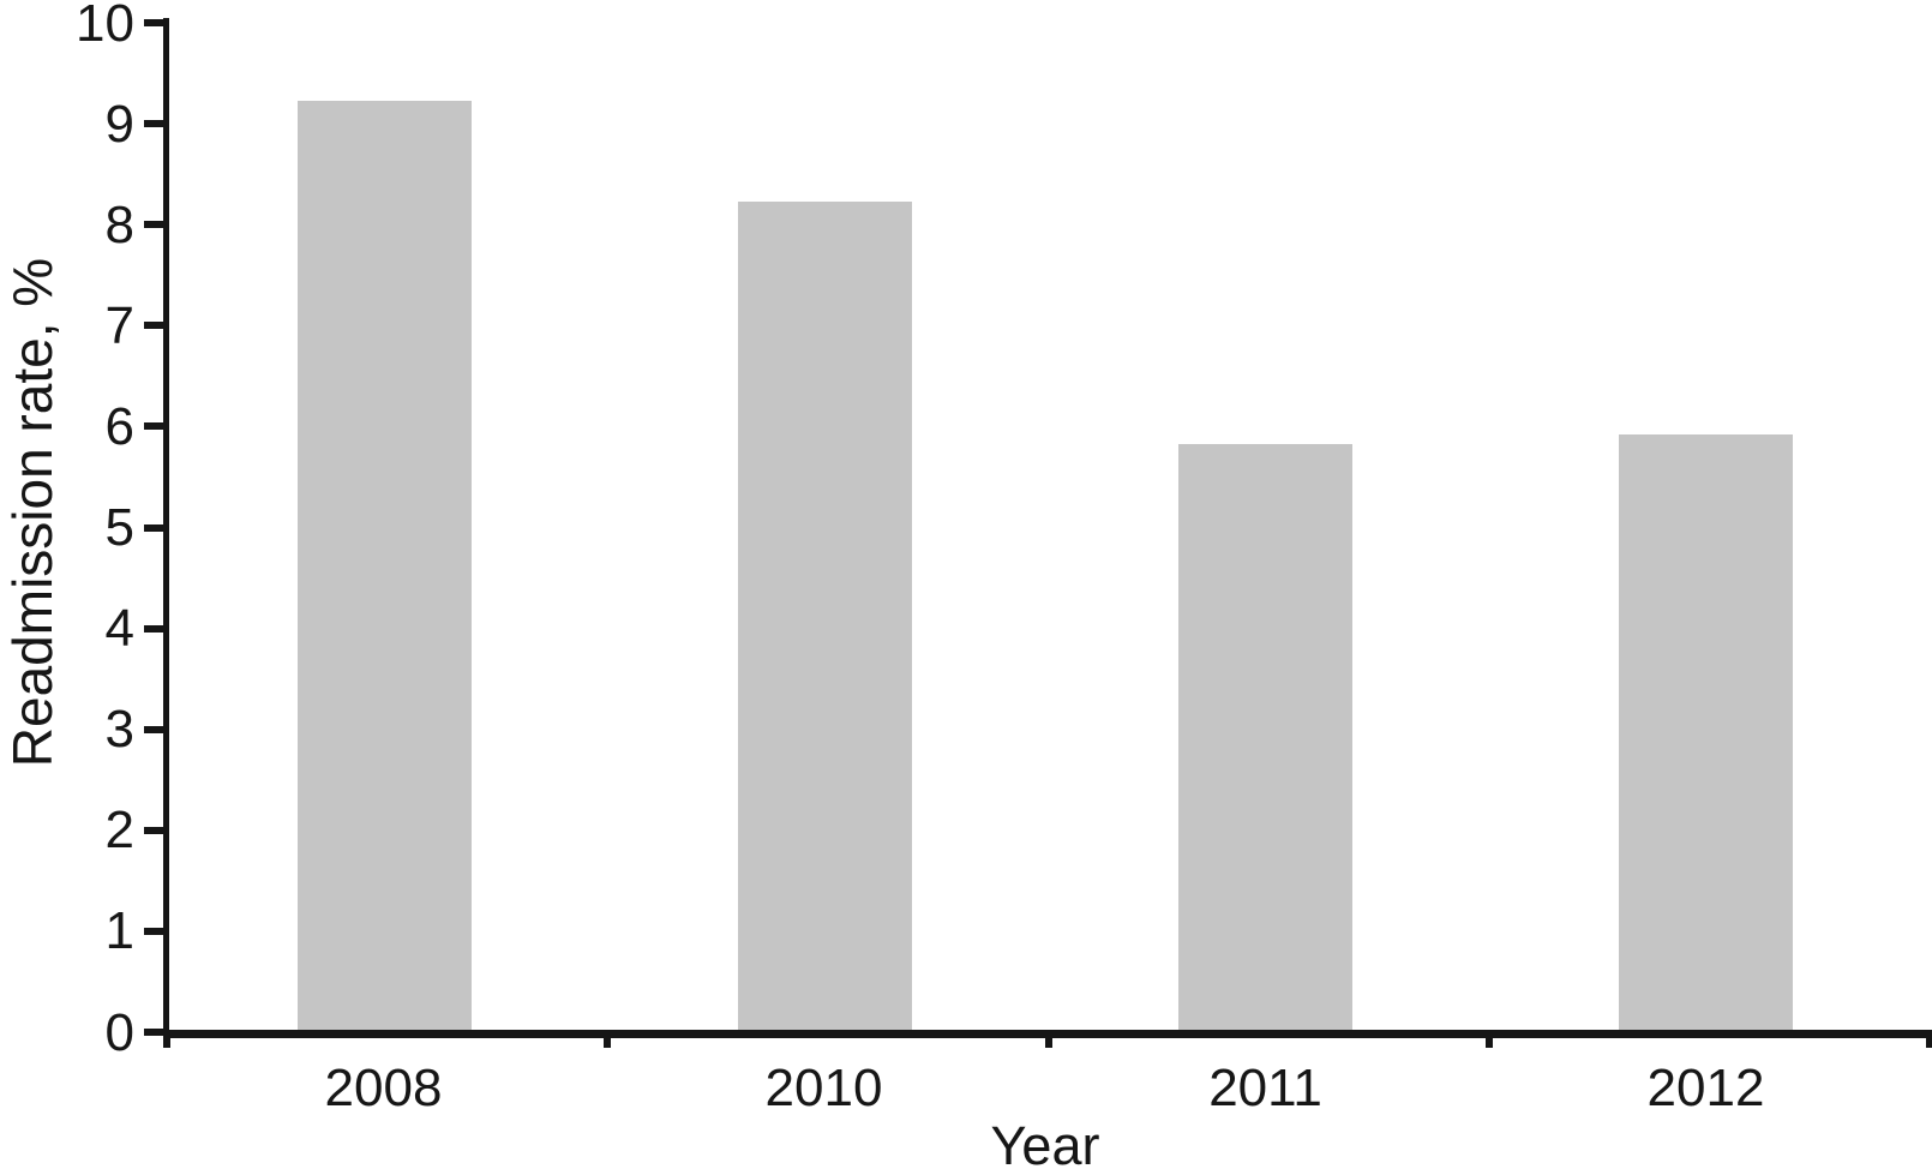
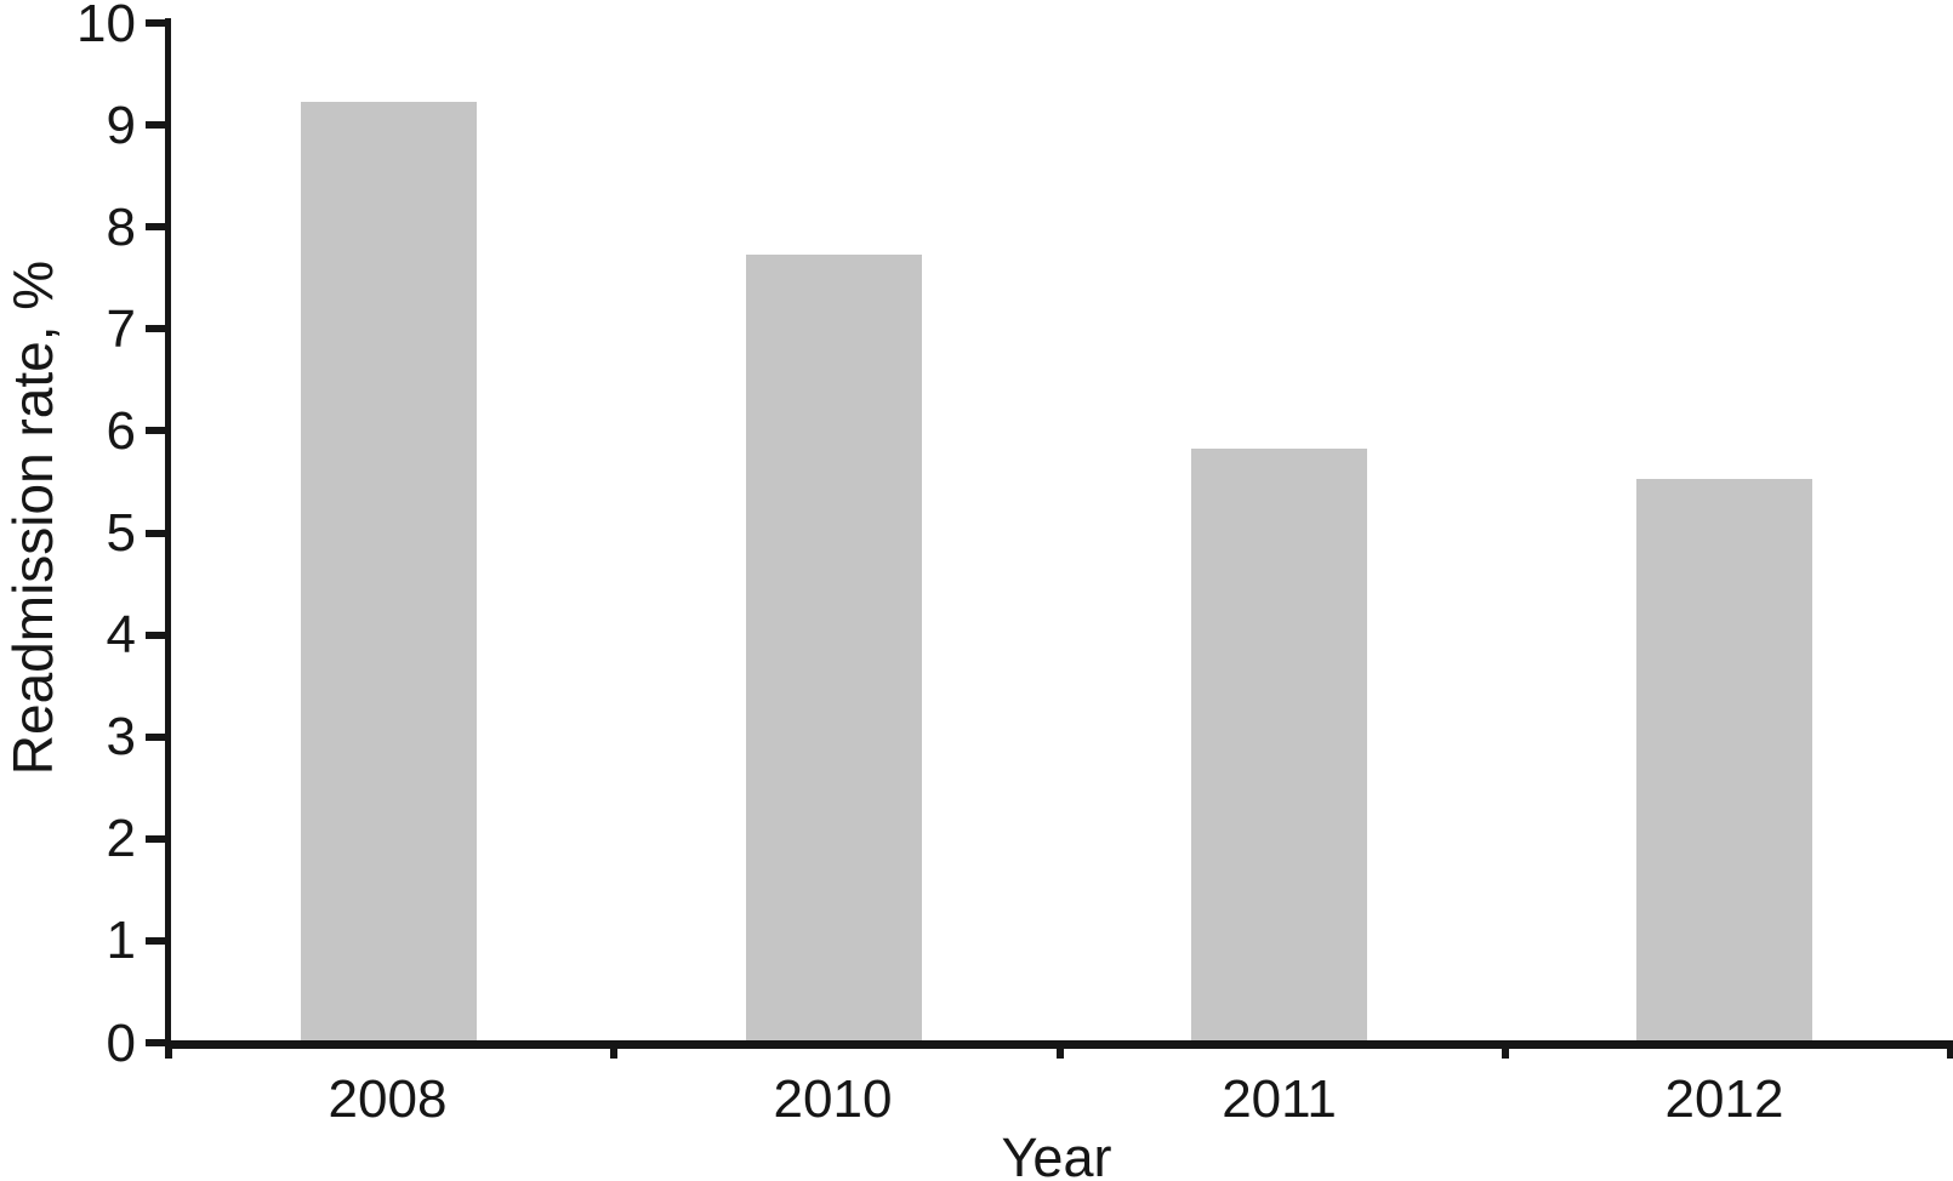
2010: 8.2 -> 7.7
2012: 5.9 -> 5.5
